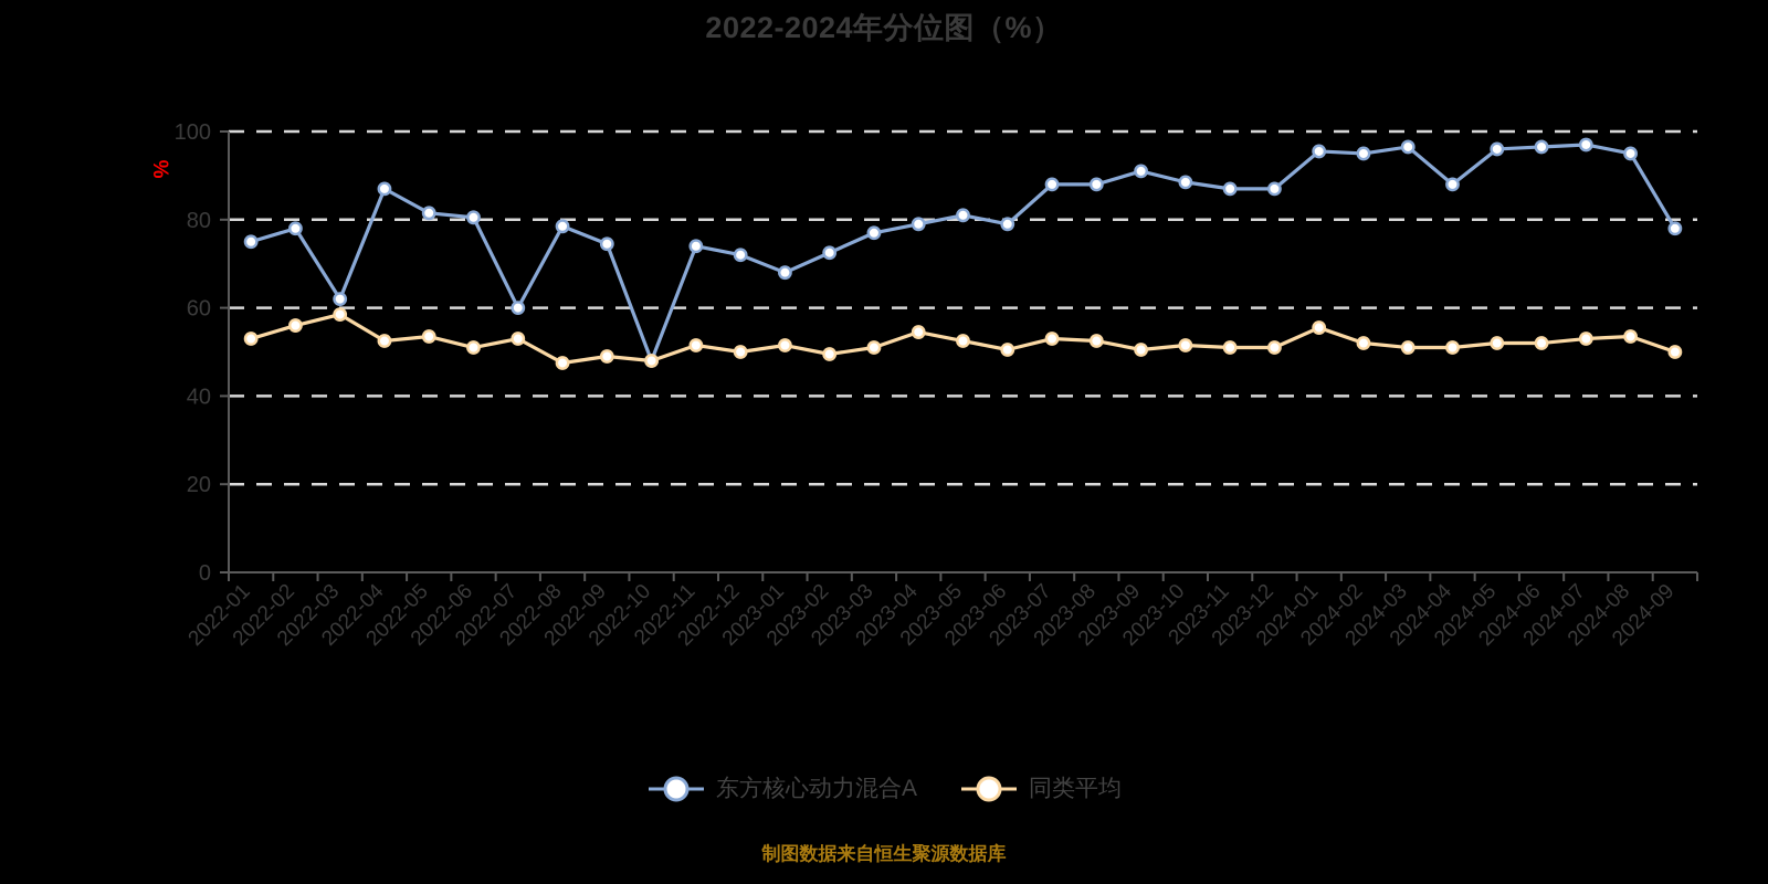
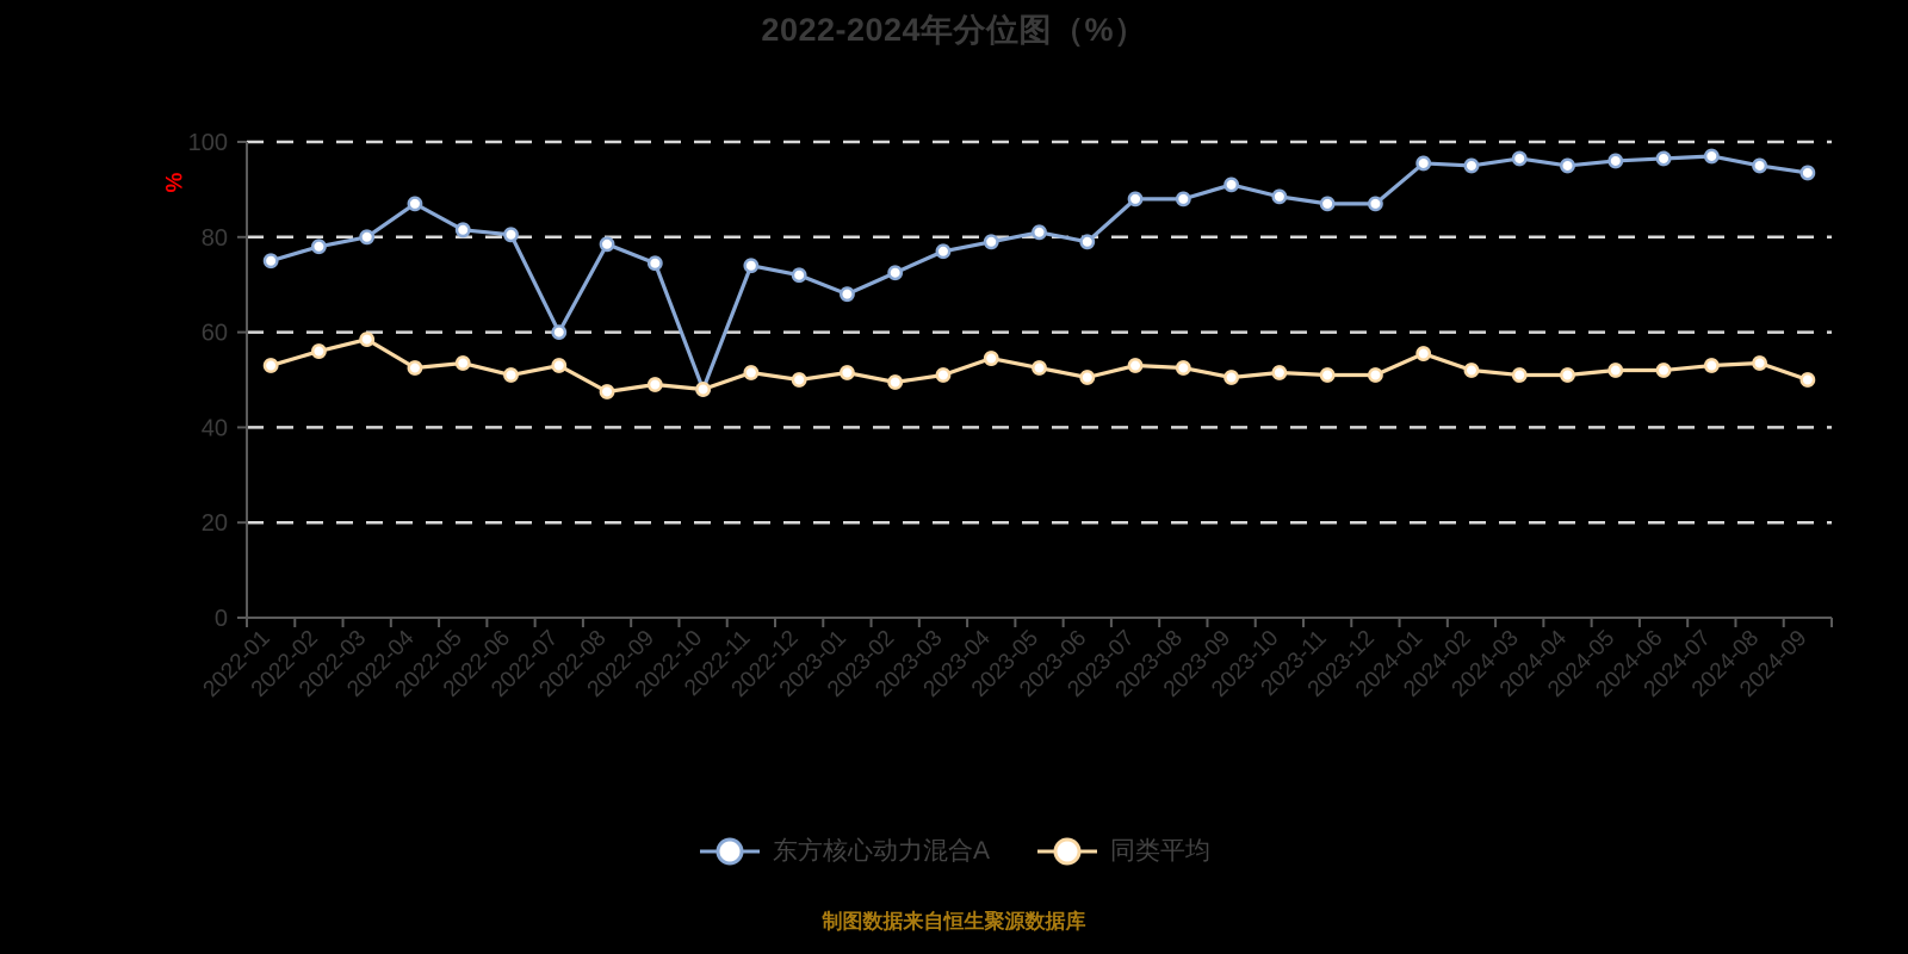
东方核心动力混合A/2022-03: 62 -> 80
东方核心动力混合A/2024-04: 88 -> 95
东方核心动力混合A/2024-09: 78 -> 94
